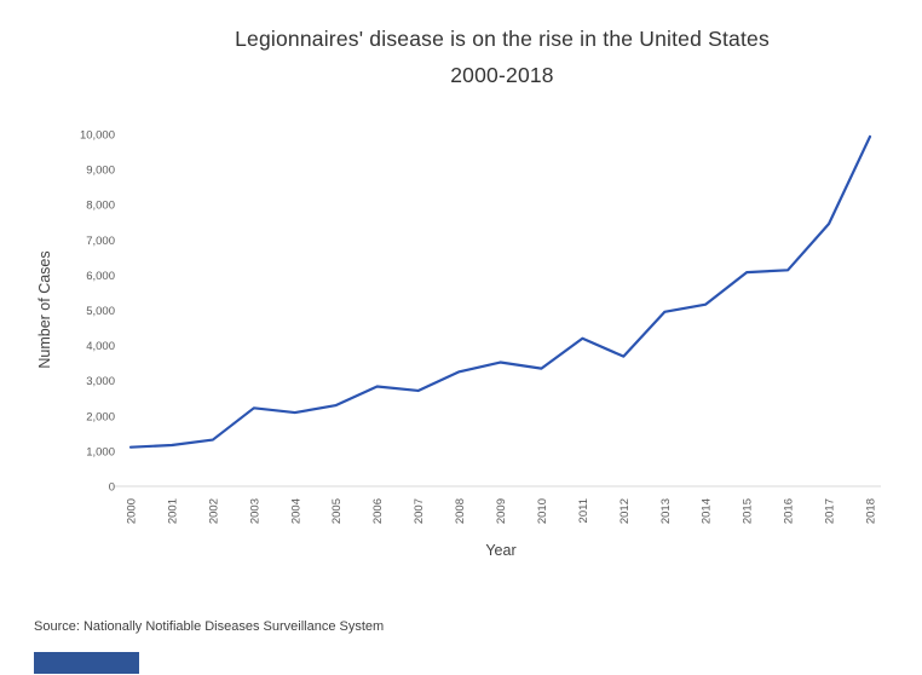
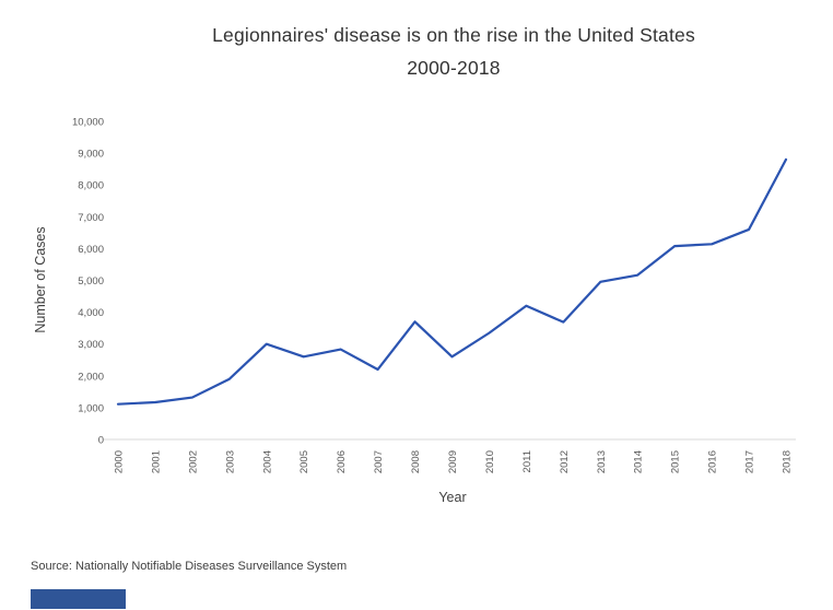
2003: 2200 -> 1900
2004: 2100 -> 3000
2005: 2300 -> 2600
2007: 2700 -> 2200
2008: 3300 -> 3700
2009: 3500 -> 2600
2017: 7500 -> 6600
2018: 9900 -> 8800
